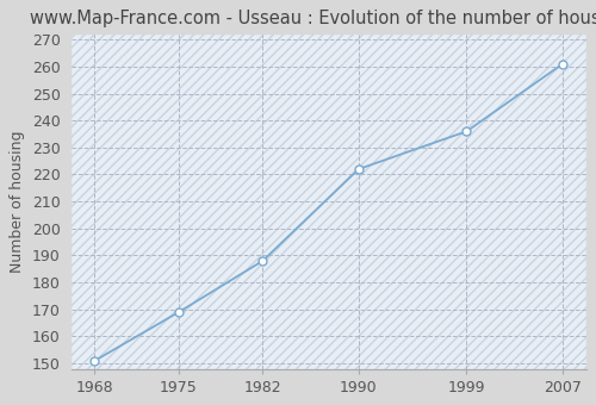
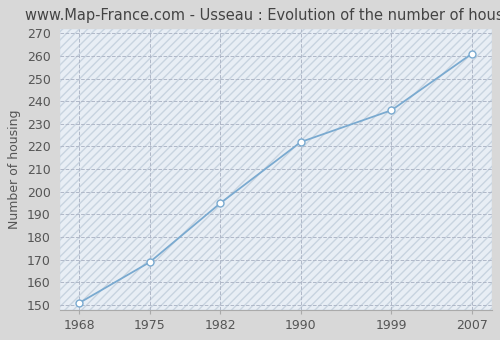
1982: 188 -> 195
